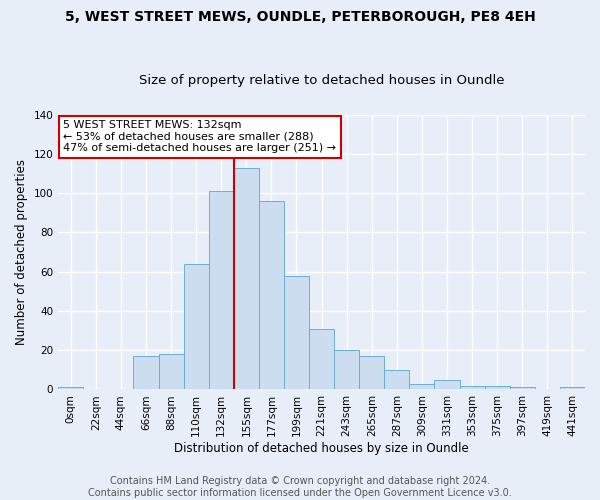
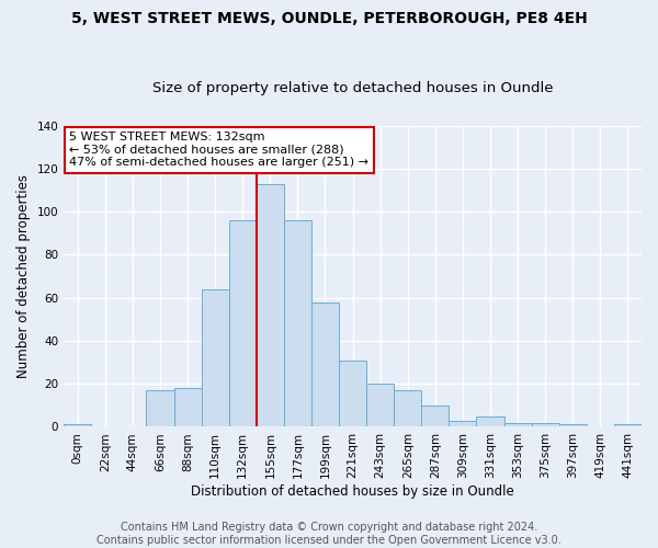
132sqm: 101 -> 96
